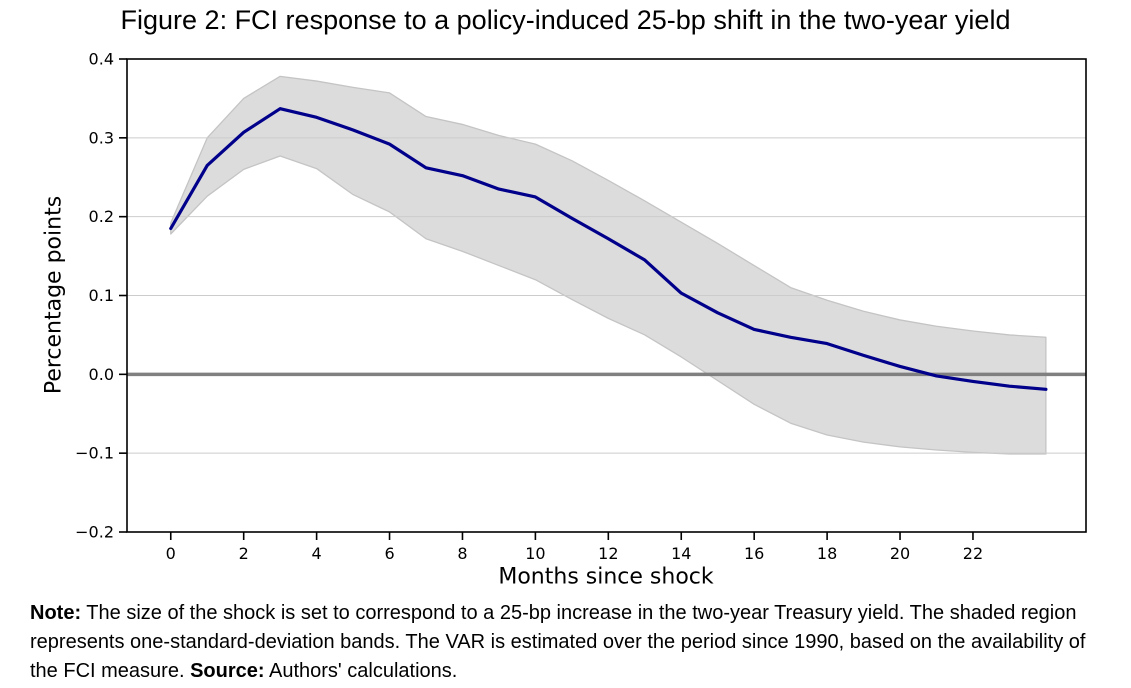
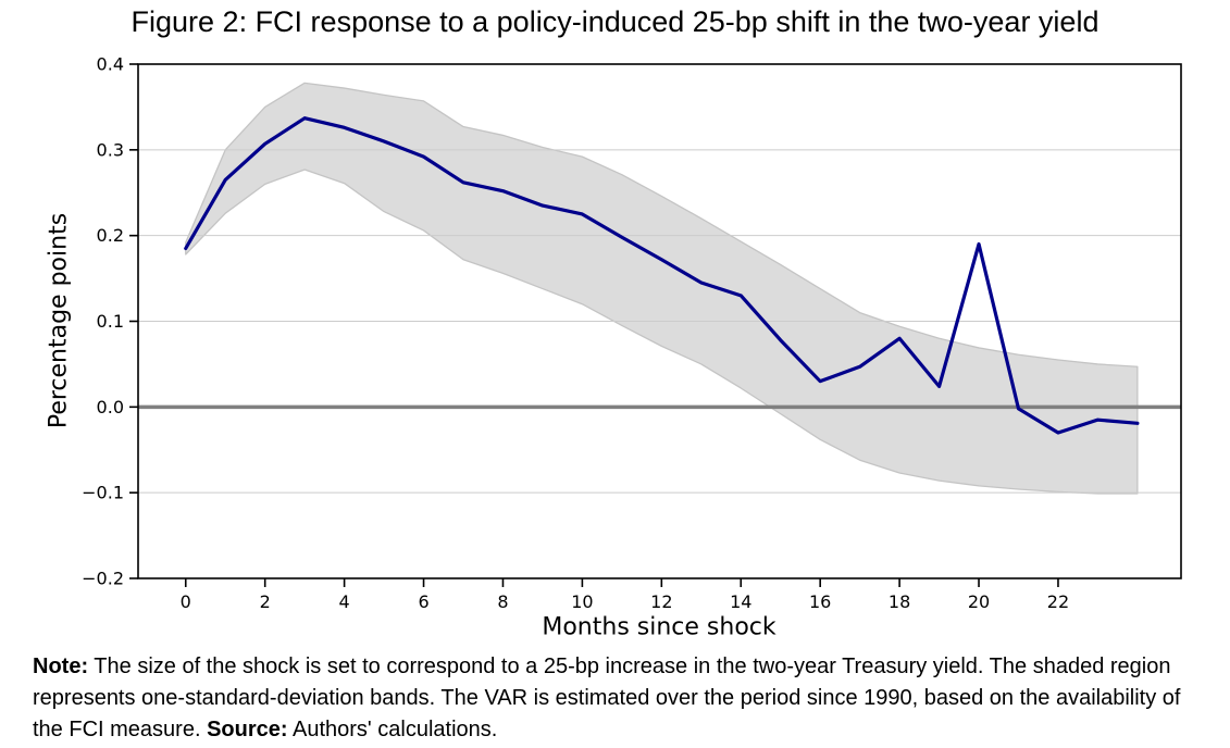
14: 0.10 -> 0.13
16: 0.06 -> 0.03
18: 0.04 -> 0.08
20: 0.01 -> 0.19
22: -0.01 -> -0.03
